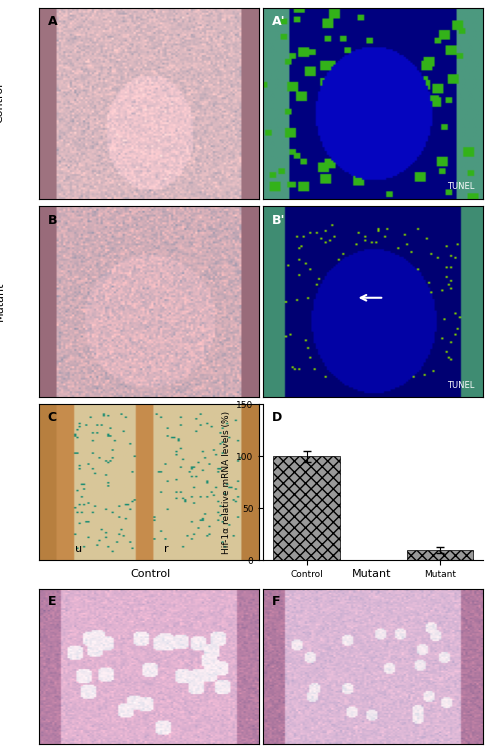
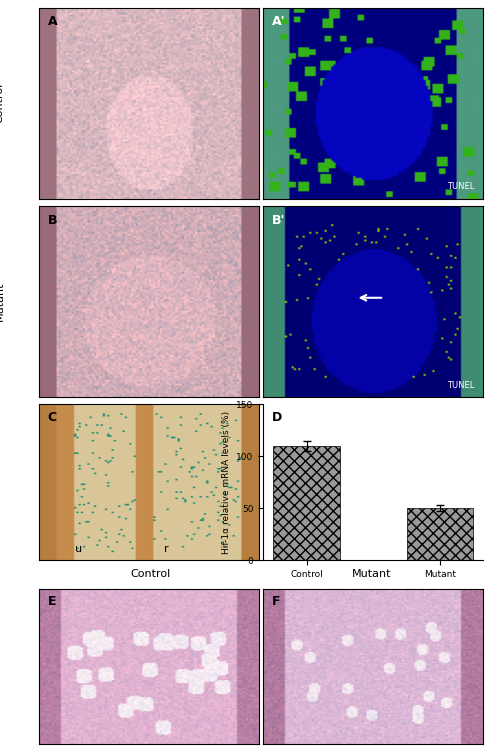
Control: 100 -> 110
Mutant: 10 -> 50
